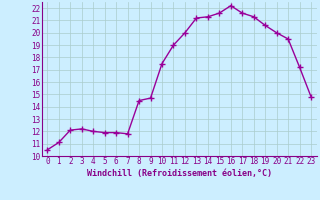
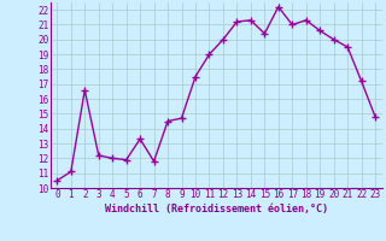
2: 12.1 -> 16.6
6: 11.9 -> 13.3
15: 21.6 -> 20.4
17: 21.6 -> 21.0
